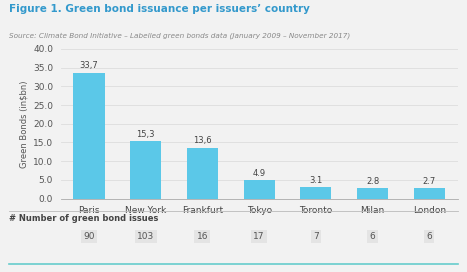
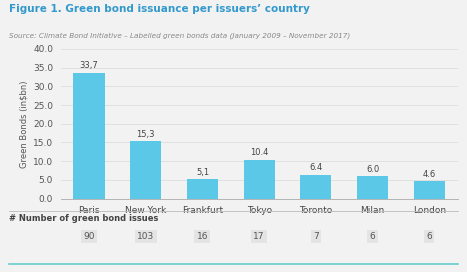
Frankfurt: 13,6 -> 5,1
Tokyo: 4.9 -> 10.4
Toronto: 3.1 -> 6.4
Milan: 2.8 -> 6.0
London: 2.7 -> 4.6
